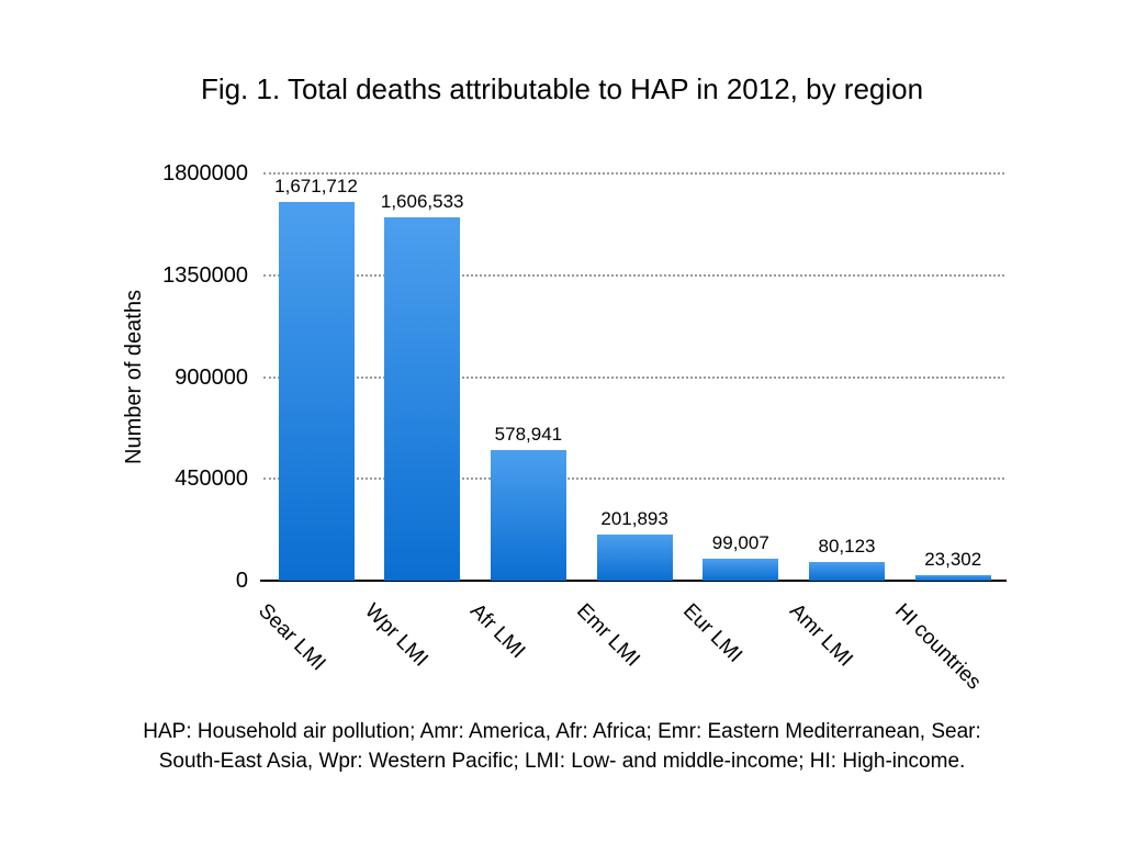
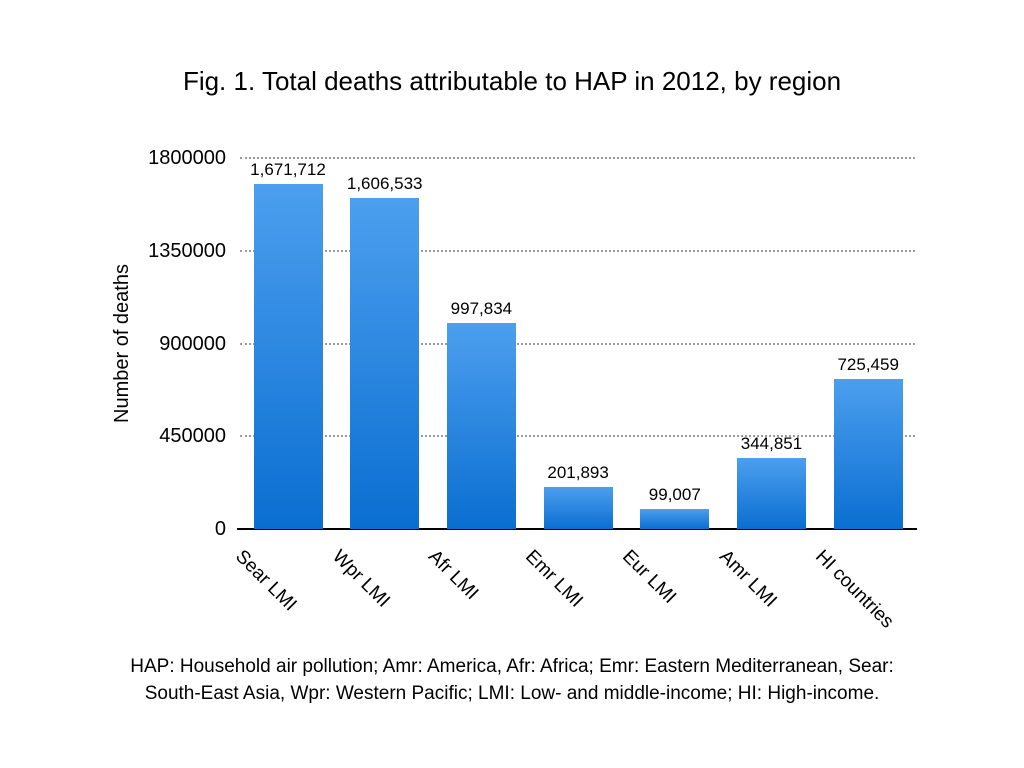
Afr LMI: 578,941 -> 997,834
Amr LMI: 80,123 -> 344,851
HI countries: 23,302 -> 725,459
